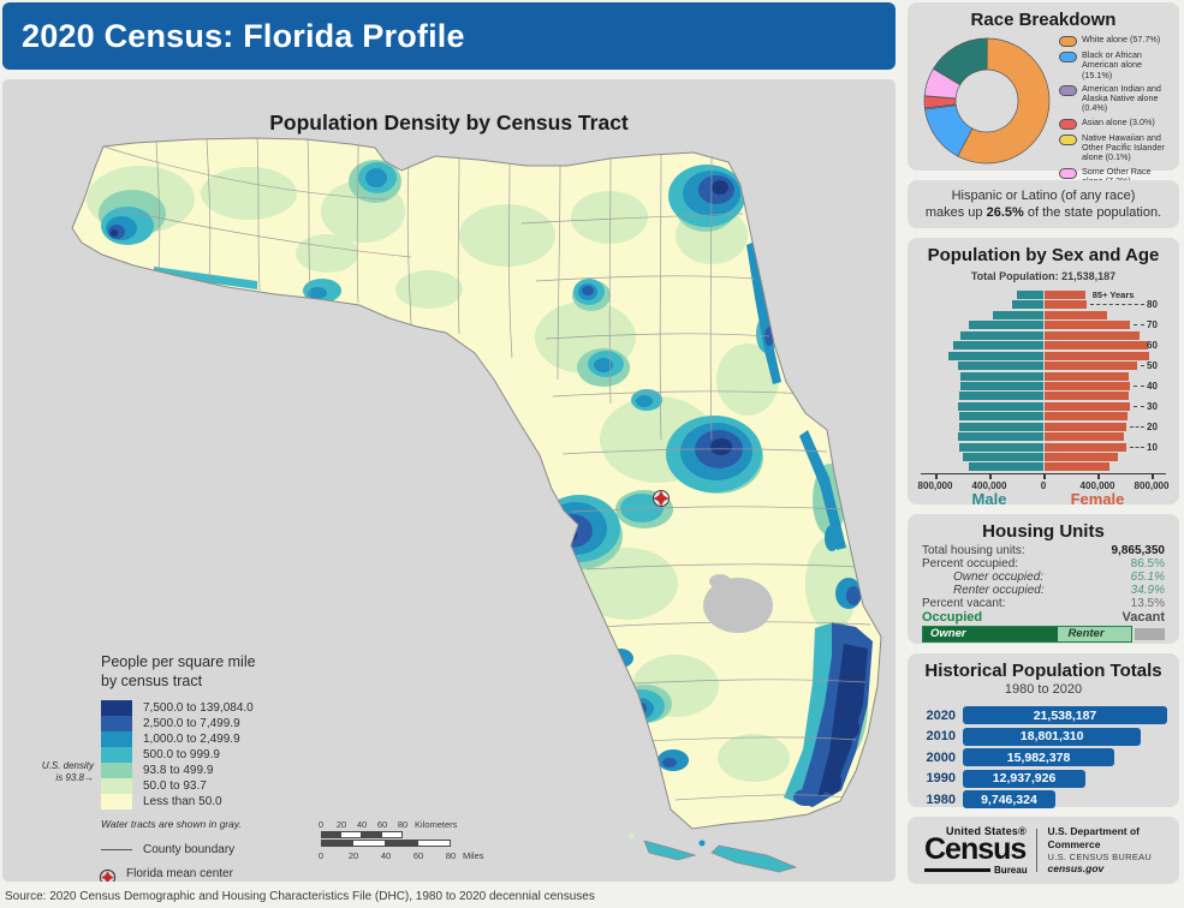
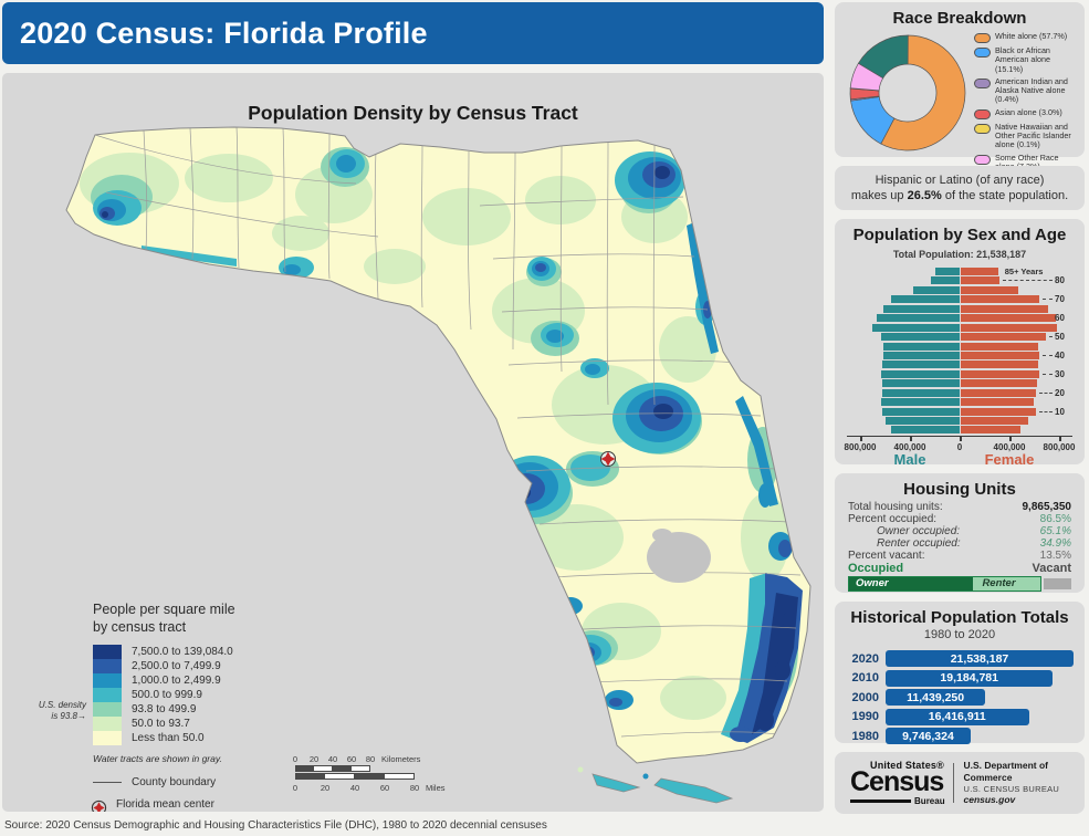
Historical Population Totals/2010: 18,801,310 -> 19,184,781
Historical Population Totals/2000: 15,982,378 -> 11,439,250
Historical Population Totals/1990: 12,937,926 -> 16,416,911
